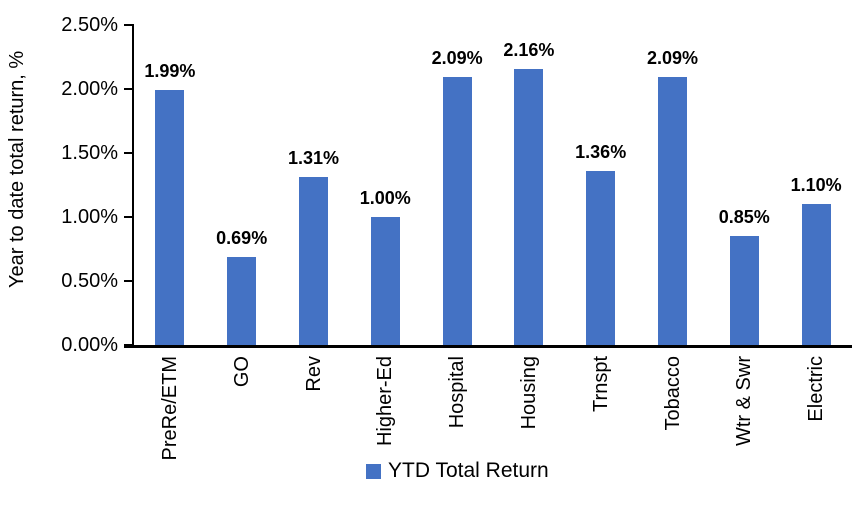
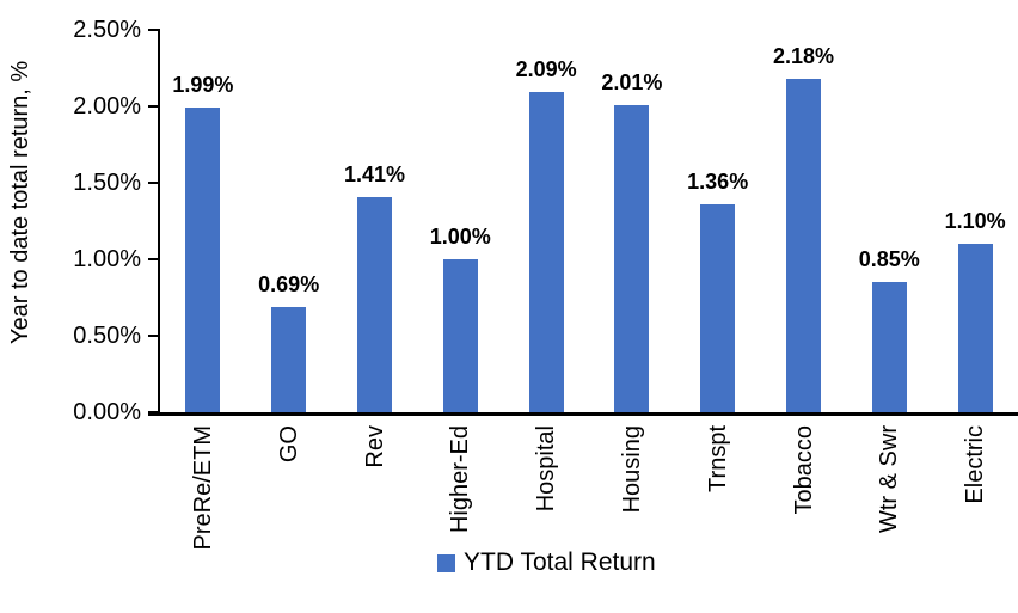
Rev: 1.31% -> 1.41%
Housing: 2.16% -> 2.01%
Tobacco: 2.09% -> 2.18%
